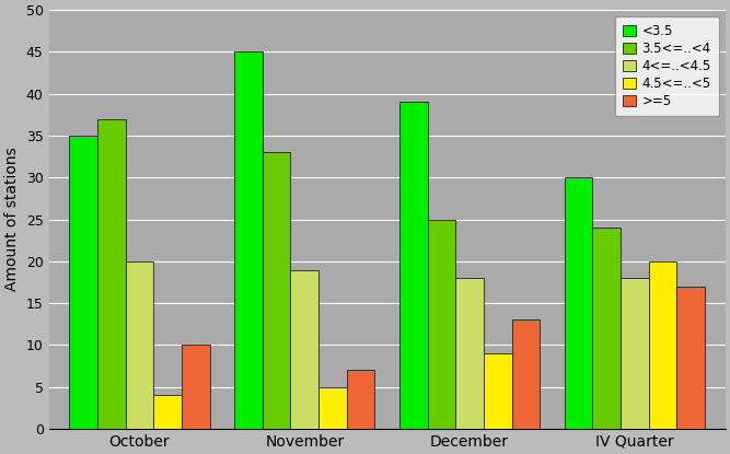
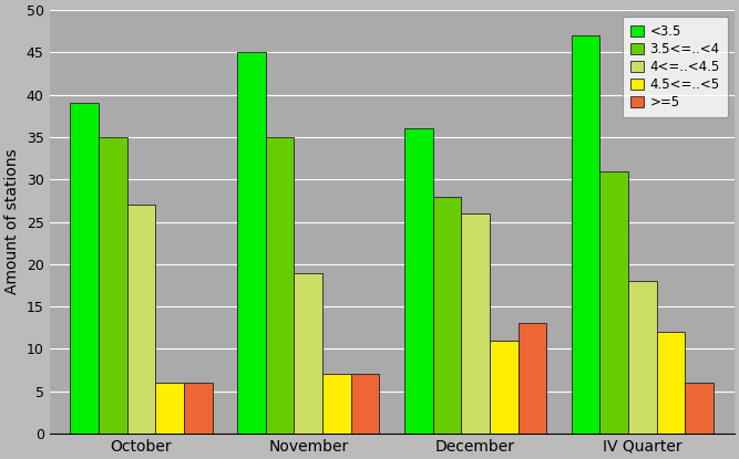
<3.5/October: 35 -> 39
3.5<=..<4/October: 37 -> 35
4<=..<4.5/October: 20 -> 27
4.5<=..<5/October: 4 -> 6
>=5/October: 10 -> 6
3.5<=..<4/November: 33 -> 35
4.5<=..<5/November: 5 -> 7
<3.5/December: 39 -> 36
3.5<=..<4/December: 25 -> 28
4<=..<4.5/December: 18 -> 26
4.5<=..<5/December: 9 -> 11
<3.5/IV Quarter: 30 -> 47
3.5<=..<4/IV Quarter: 24 -> 31
4.5<=..<5/IV Quarter: 20 -> 12
>=5/IV Quarter: 17 -> 6
